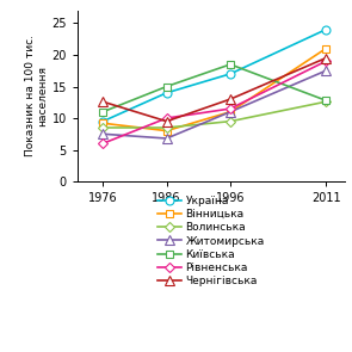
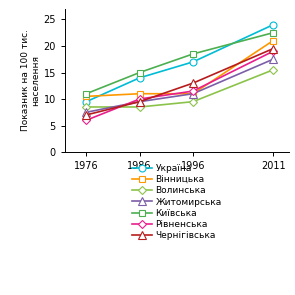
Вінницька/1976: 9.2 -> 10.5
Чернігівська/1976: 12.6 -> 7.0
Вінницька/1986: 8.0 -> 11.0
Житомирська/1986: 6.8 -> 9.5
Волинська/2011: 12.6 -> 15.5
Київська/2011: 12.8 -> 22.5
